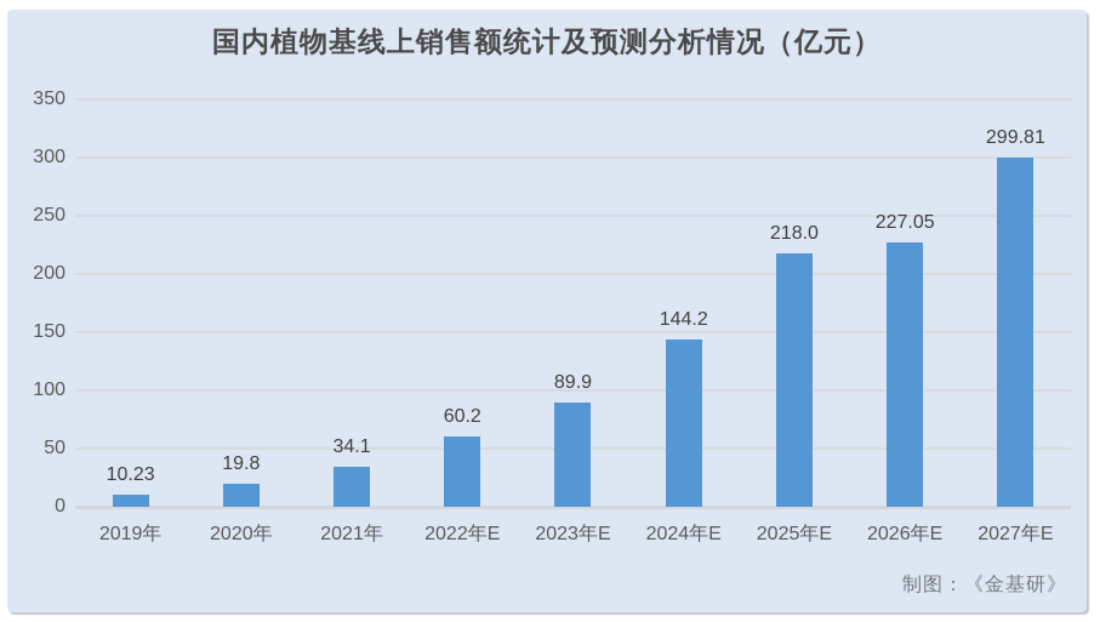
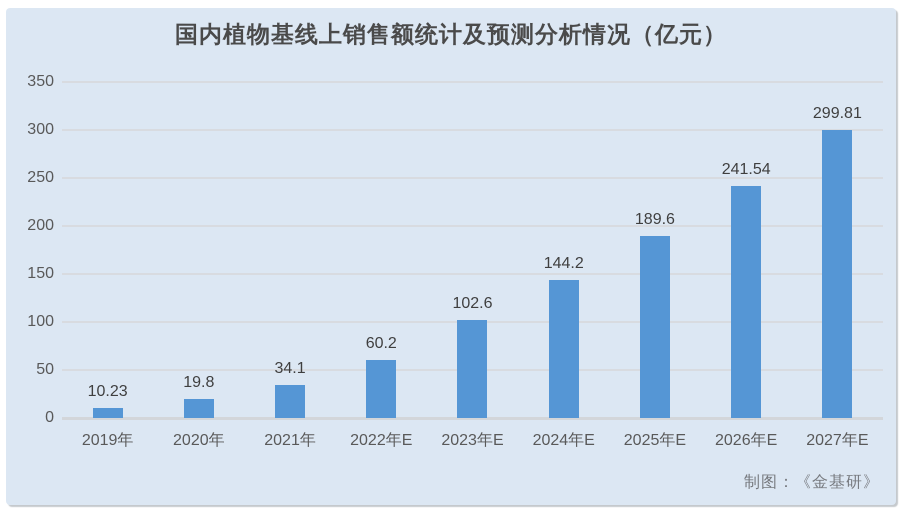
2023年E: 89.9 -> 102.6
2025年E: 218.0 -> 189.6
2026年E: 227.05 -> 241.54
